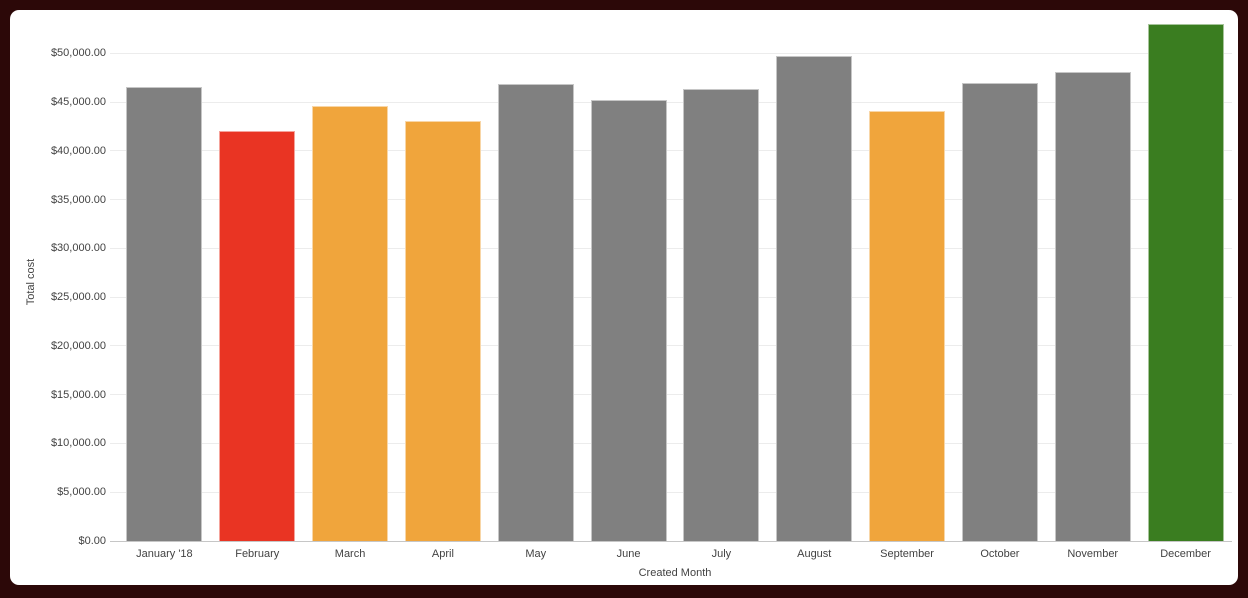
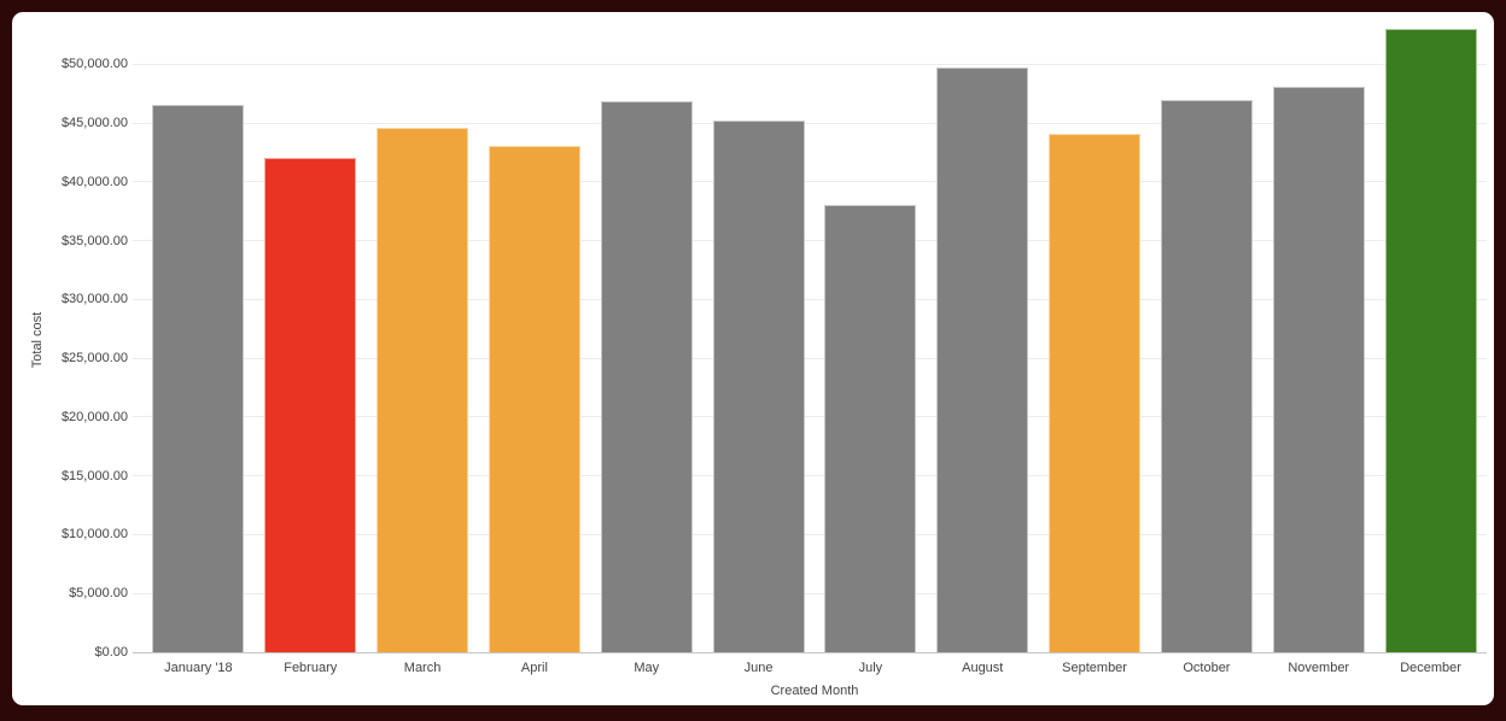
July: $46000 -> $38000
